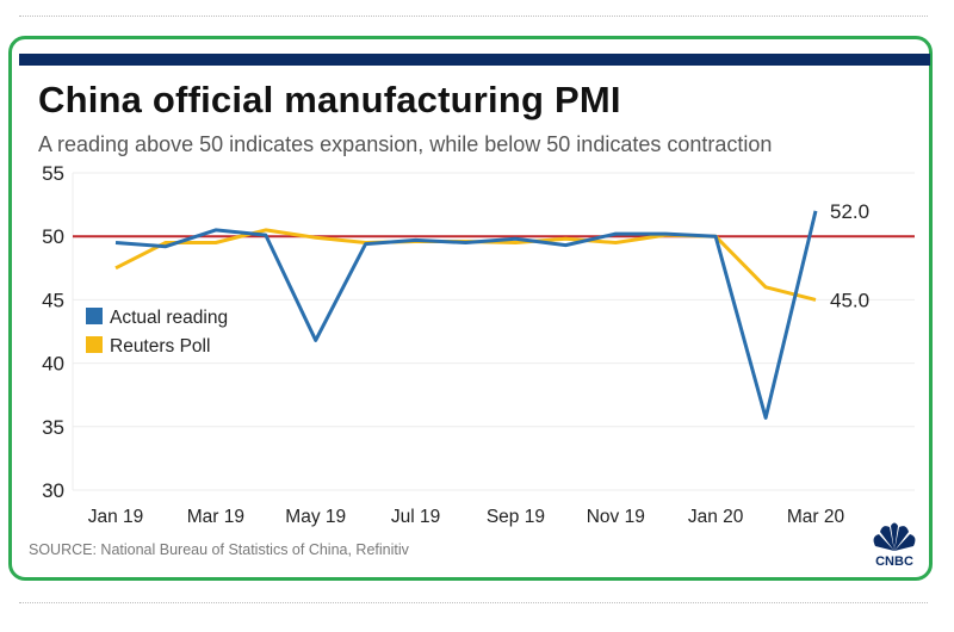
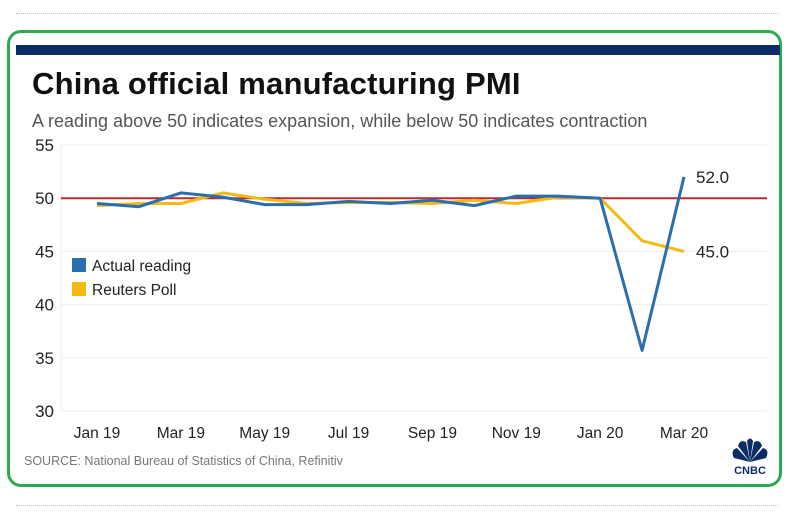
Reuters Poll/Jan 19: 47.5 -> 49.3
Actual reading/May 19: 41.8 -> 49.4
